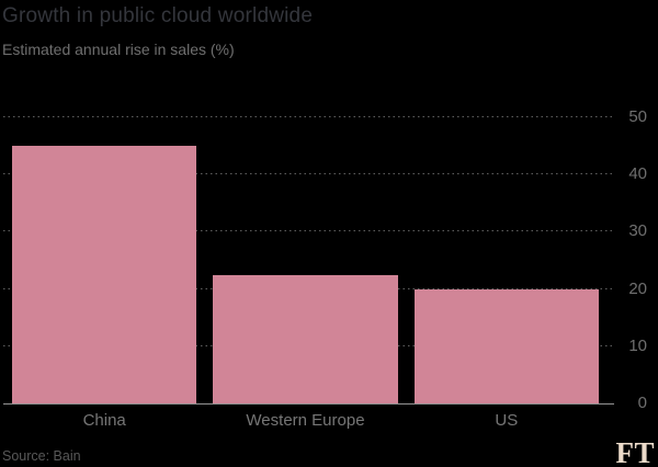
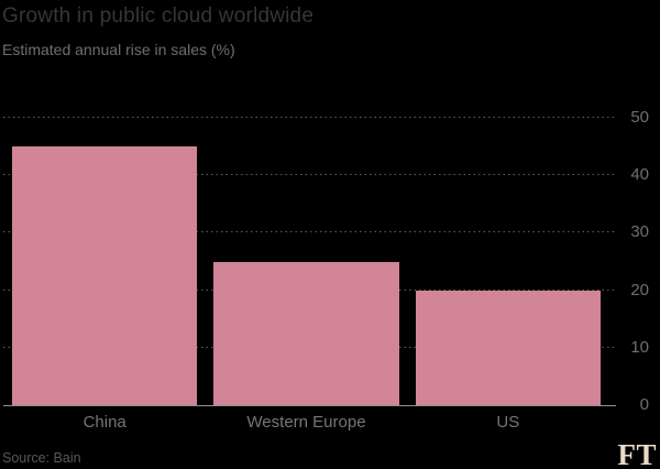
Western Europe: 22 -> 25
